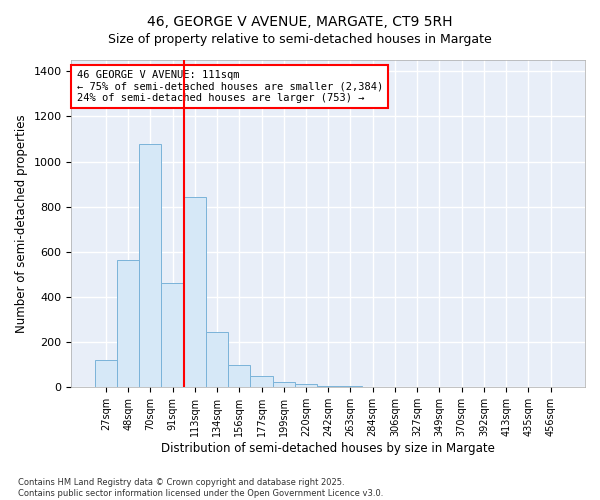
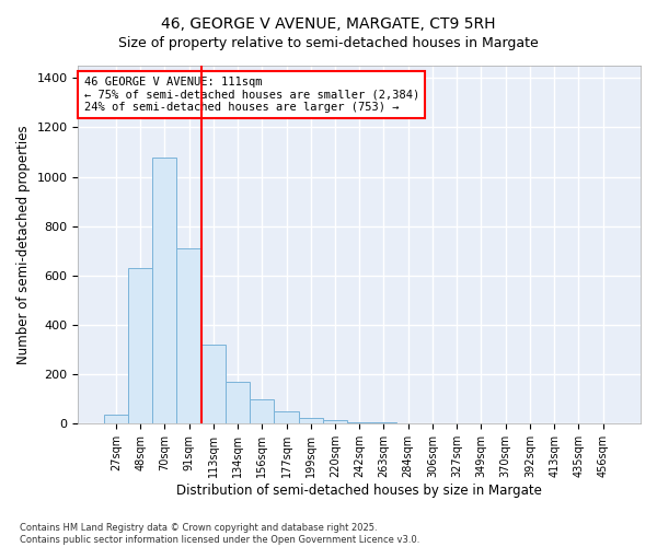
27sqm: 120 -> 35
48sqm: 565 -> 630
91sqm: 460 -> 710
113sqm: 845 -> 320
134sqm: 245 -> 170
